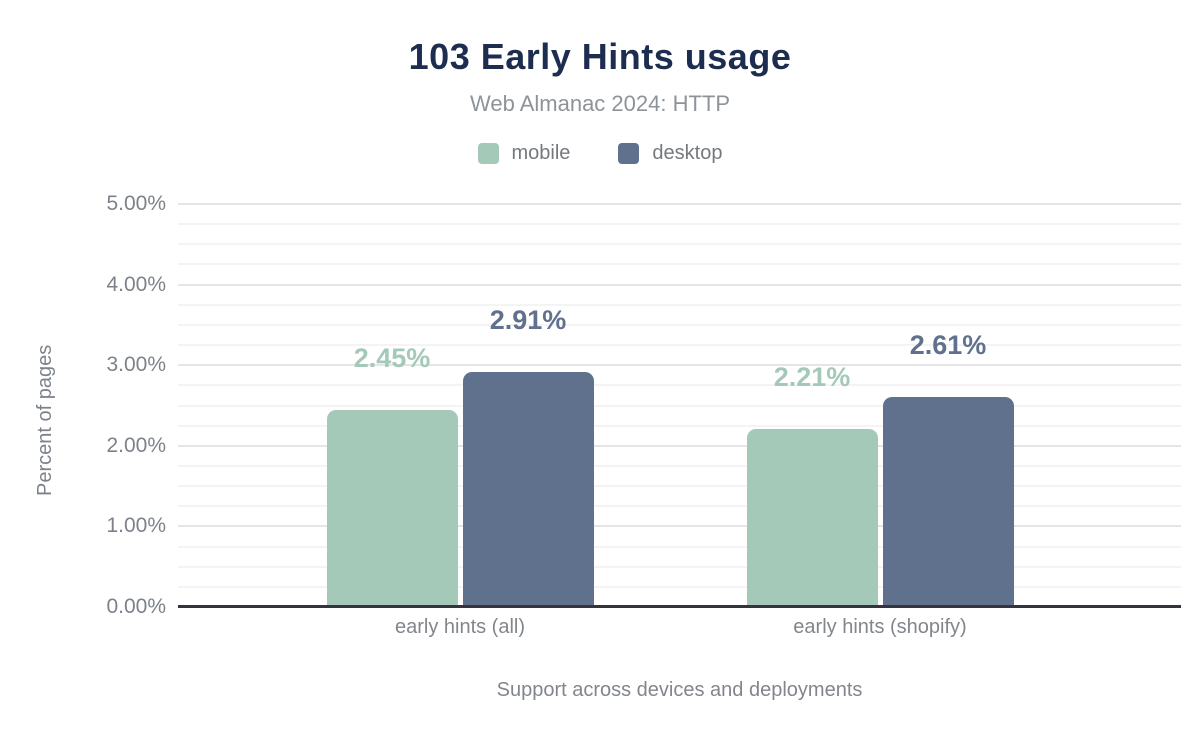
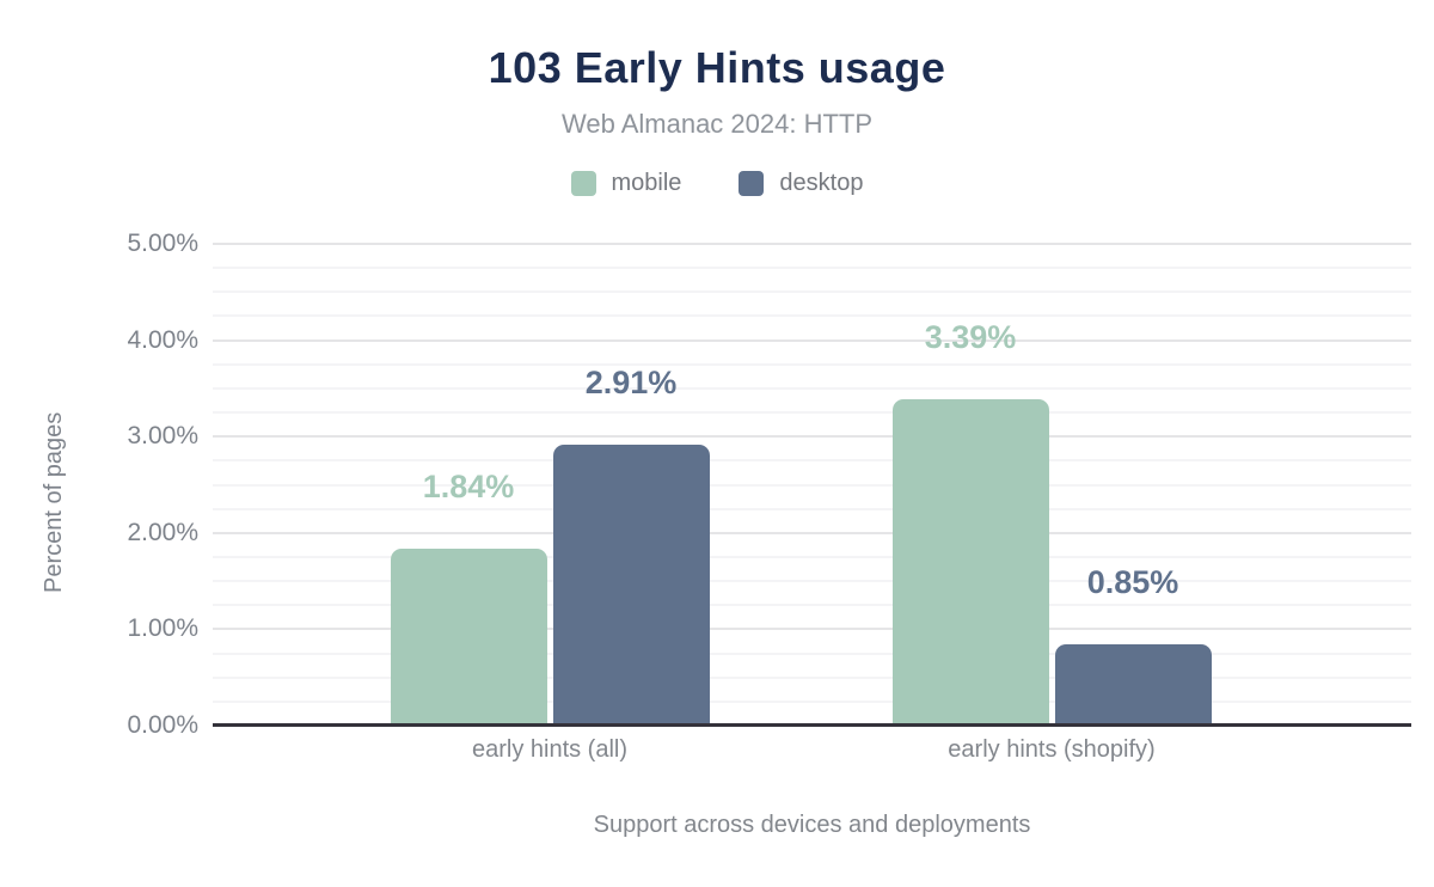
mobile/early hints (all): 2.45% -> 1.84%
mobile/early hints (shopify): 2.21% -> 3.39%
desktop/early hints (shopify): 2.61% -> 0.85%
